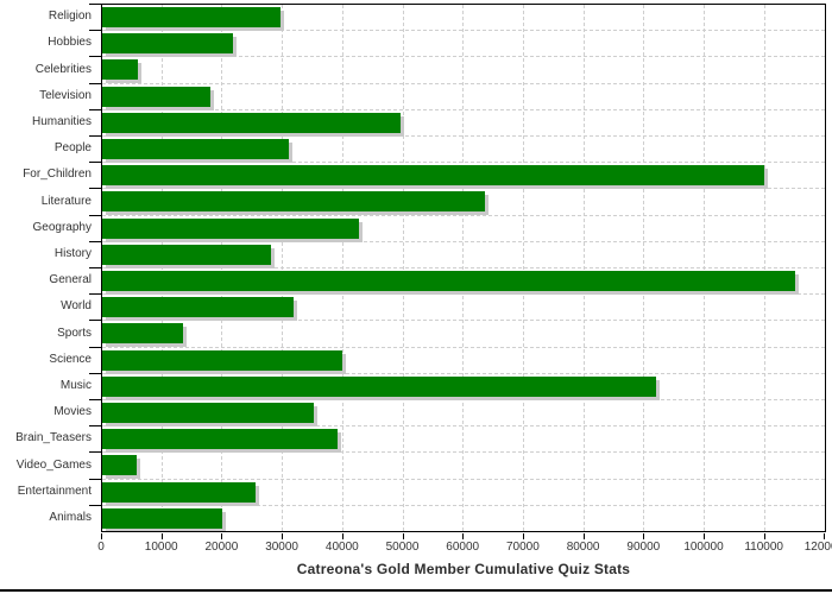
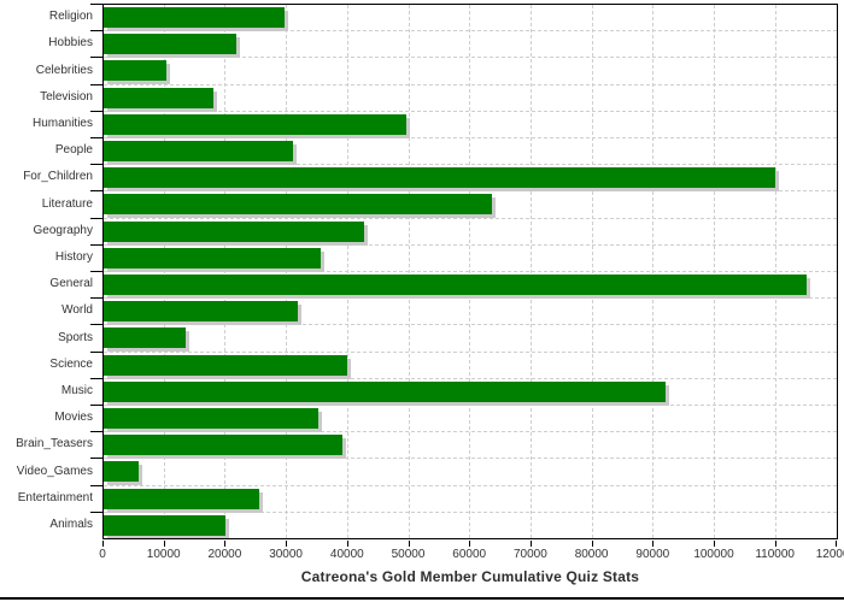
Celebrities: 6000 -> 10000
History: 28000 -> 36000
